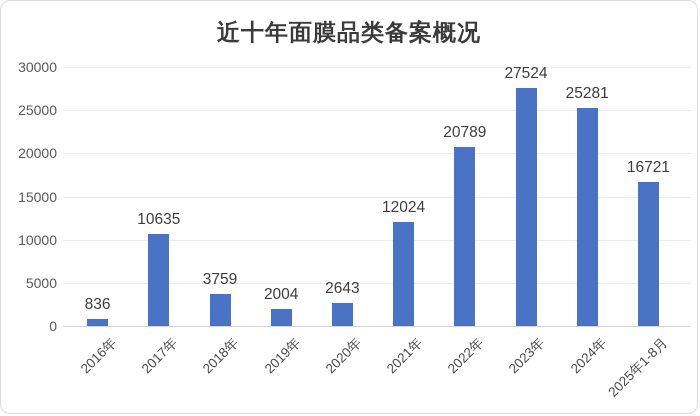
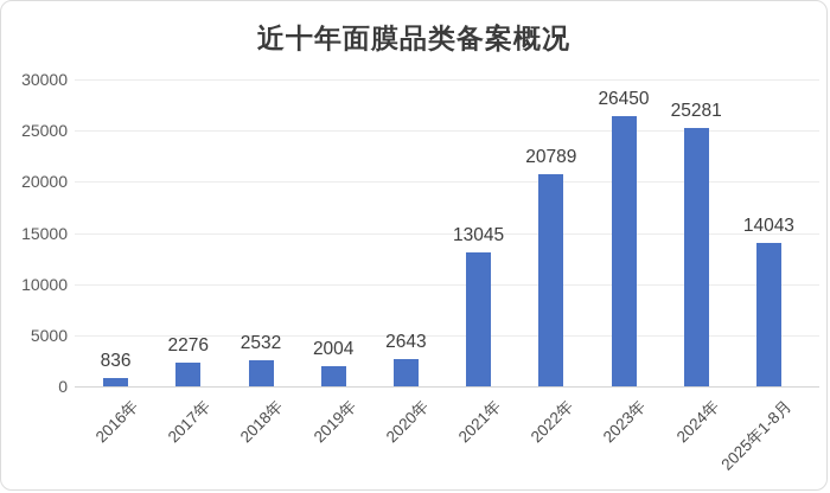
2017年: 10635 -> 2276
2018年: 3759 -> 2532
2021年: 12024 -> 13045
2023年: 27524 -> 26450
2025年1-8月: 16721 -> 14043
